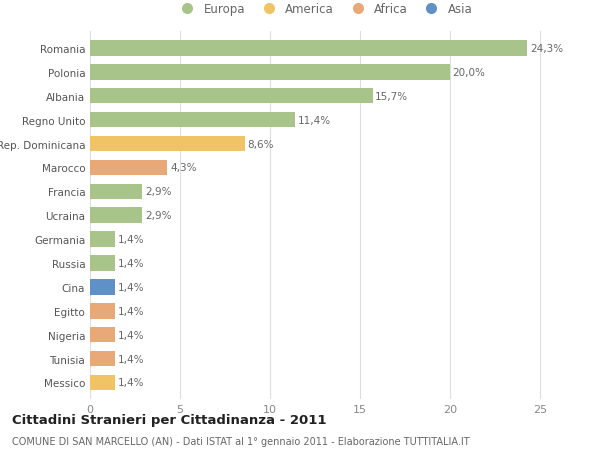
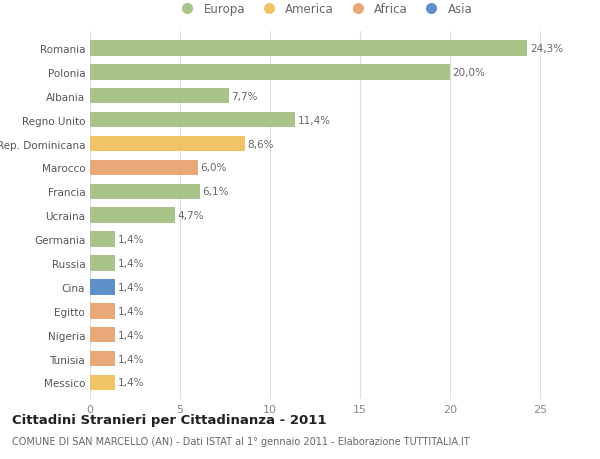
Albania: 15,7% -> 7,7%
Marocco: 4,3% -> 6,0%
Francia: 2,9% -> 6,1%
Ucraina: 2,9% -> 4,7%
